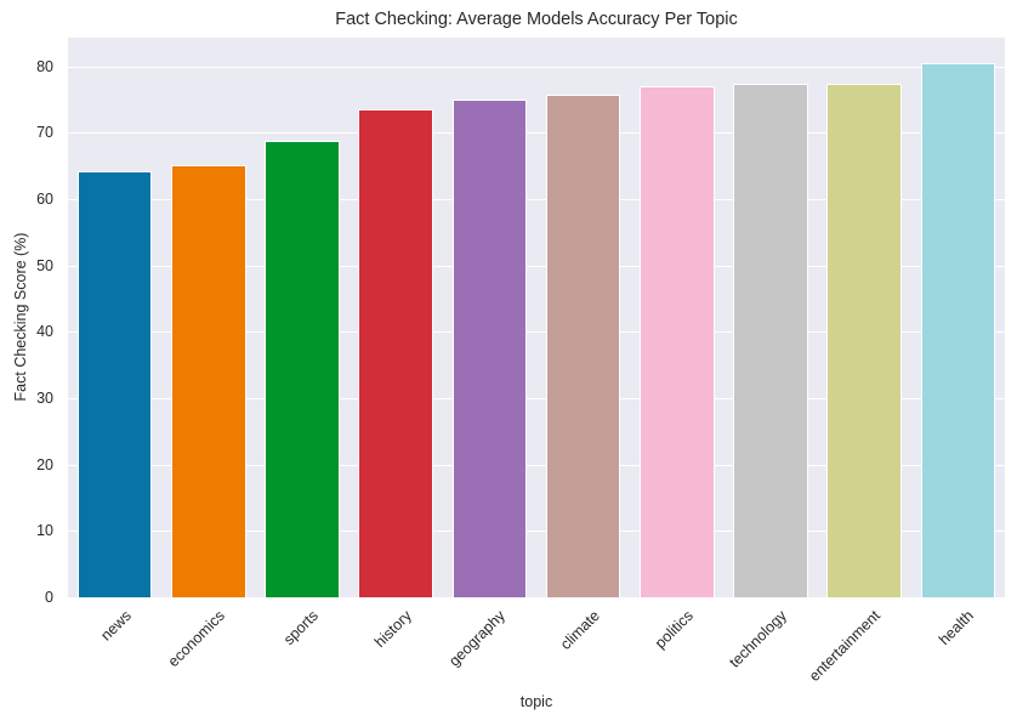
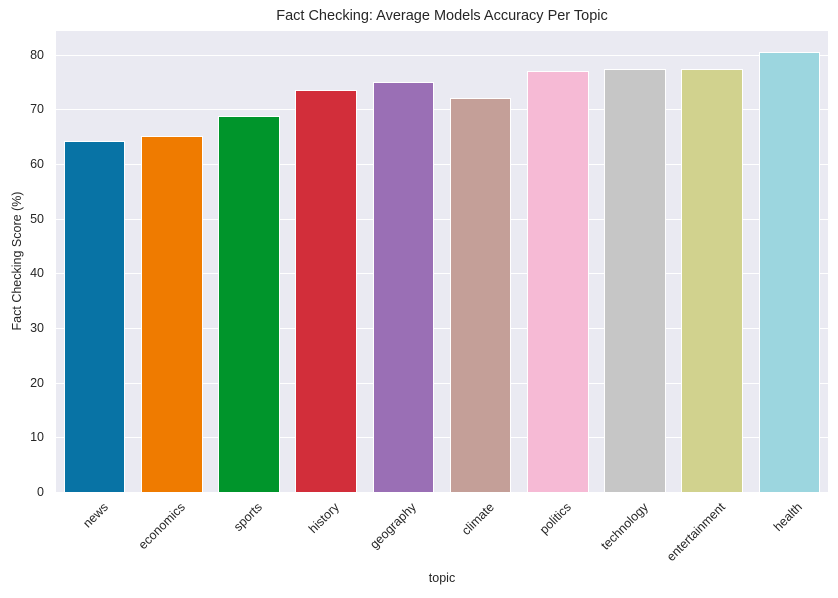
climate: 76 -> 72
